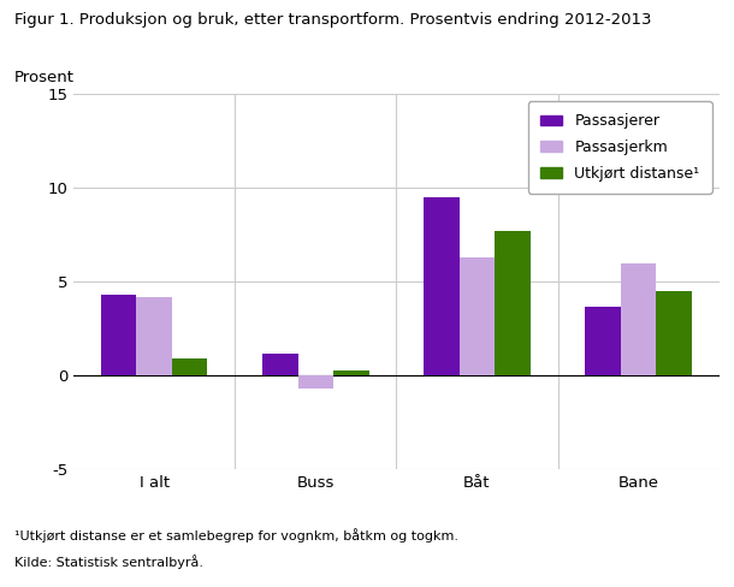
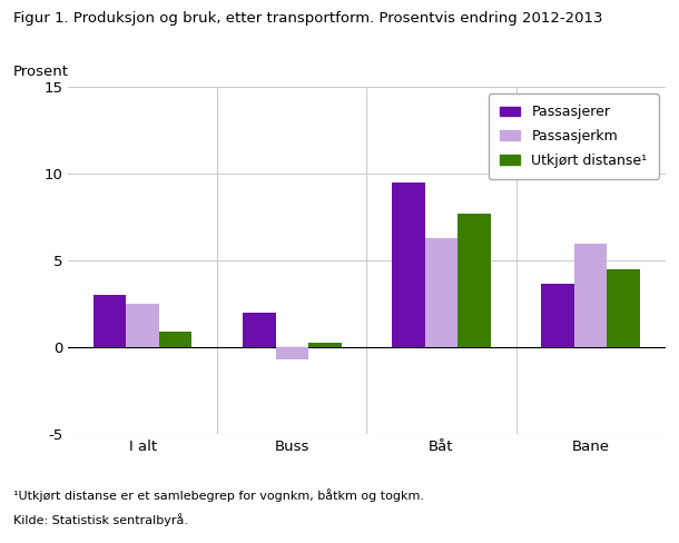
Passasjerer/I alt: 4.3 -> 3.0
Passasjerkm/I alt: 4.2 -> 2.5
Passasjerer/Buss: 1.2 -> 2.0
